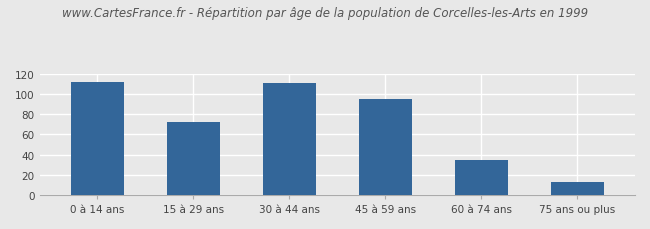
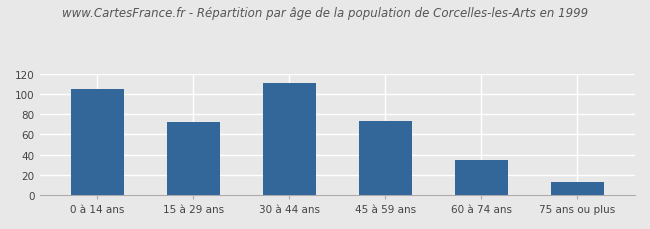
0 à 14 ans: 112 -> 105
45 à 59 ans: 95 -> 73
